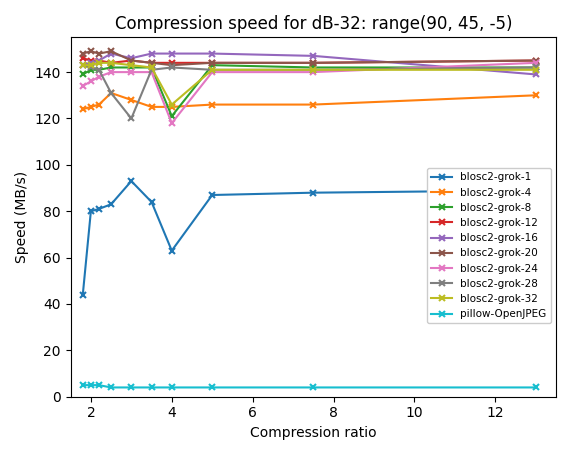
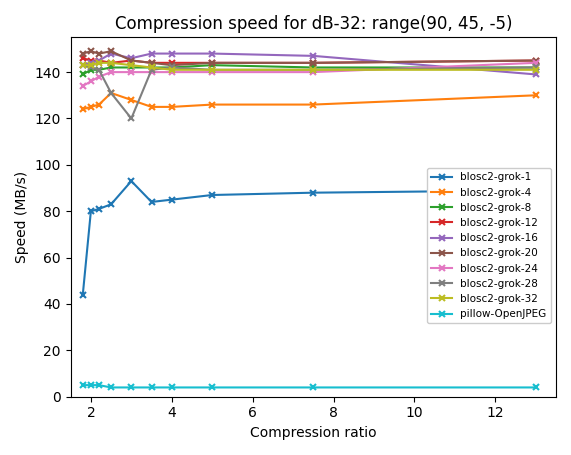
blosc2-grok-1/4: 63 -> 85
blosc2-grok-8/4: 121 -> 142
blosc2-grok-24/4: 118 -> 140
blosc2-grok-32/4: 126 -> 141
